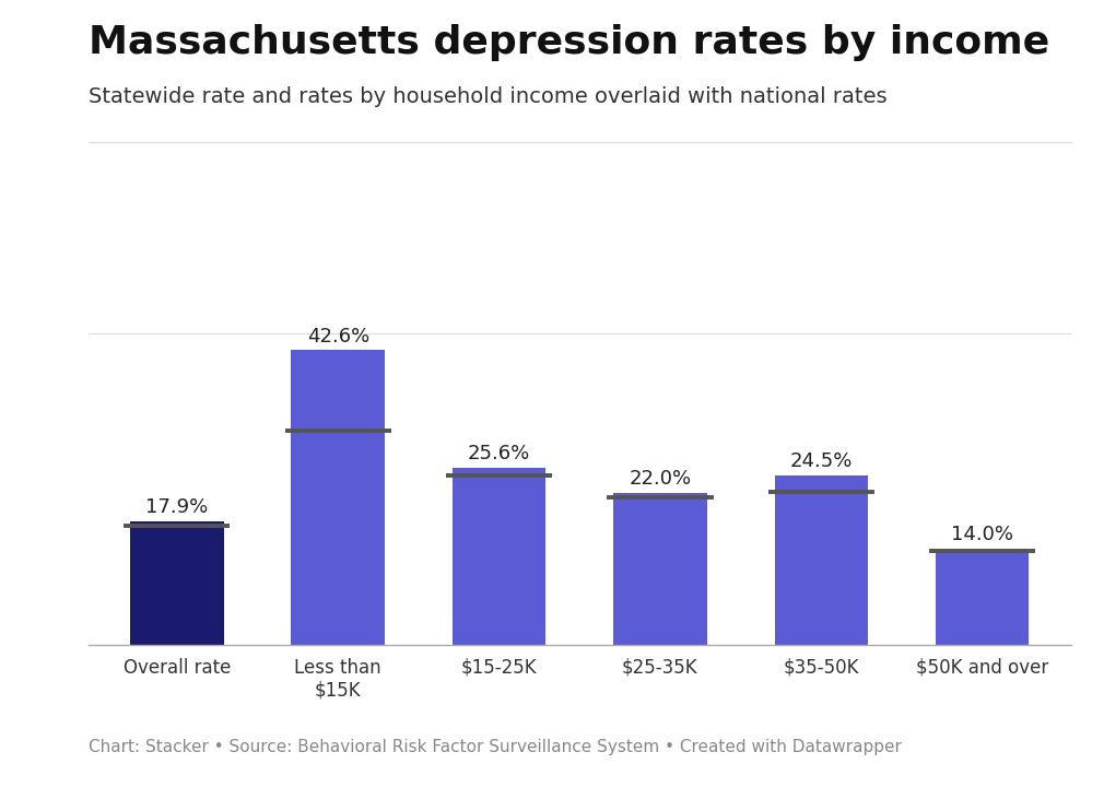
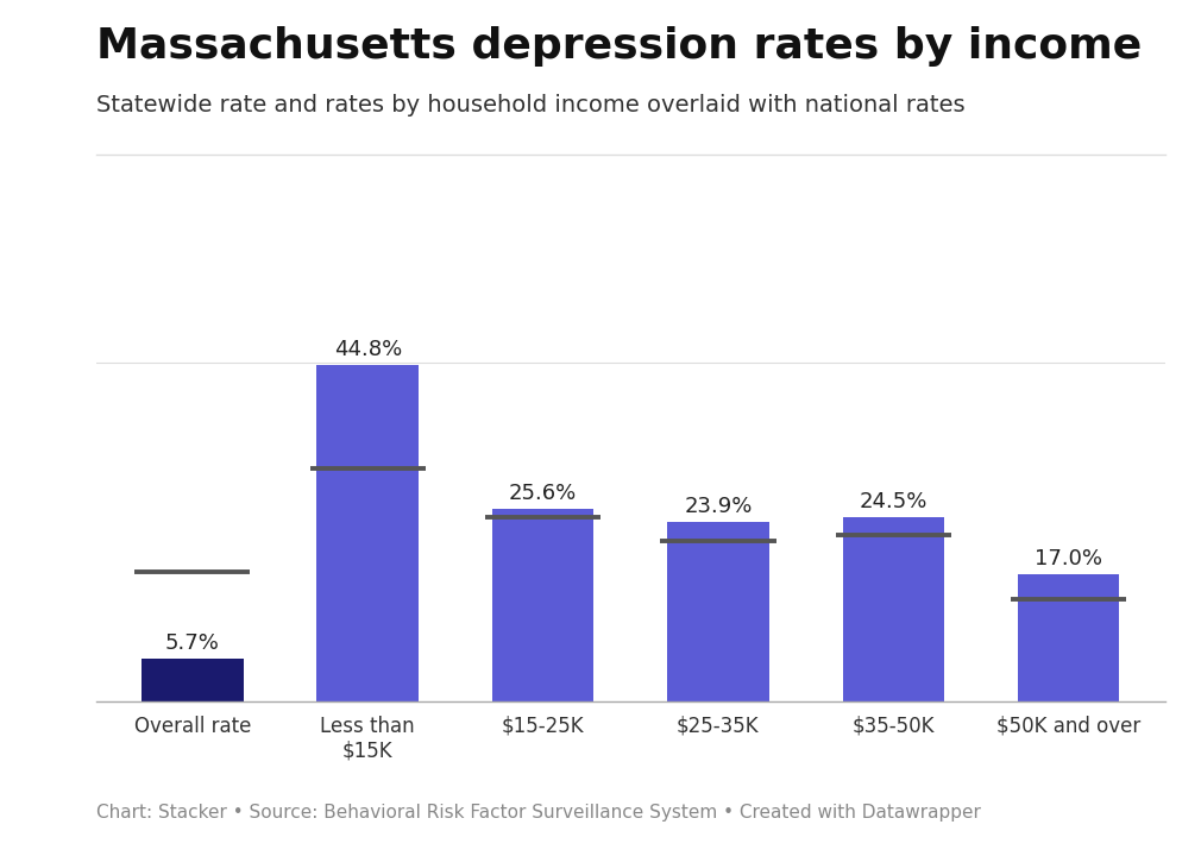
Overall rate: 17.9% -> 5.7%
Less than $15K: 42.6% -> 44.8%
$25-35K: 22.0% -> 23.9%
$50K and over: 14.0% -> 17.0%
